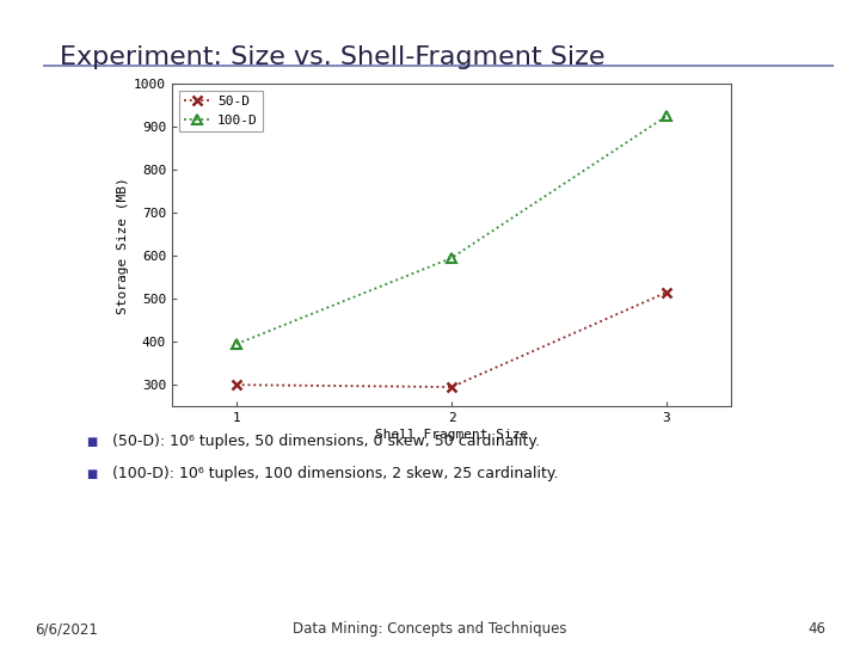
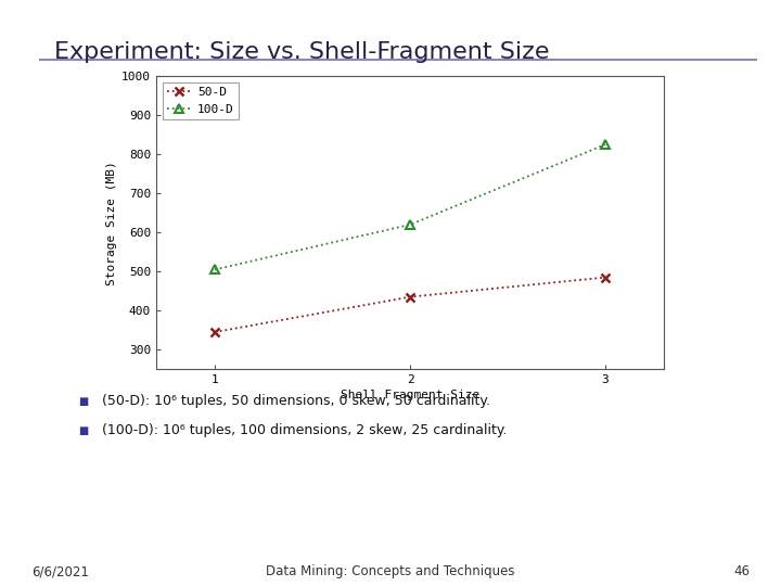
50-D/1: 300 -> 345
100-D/1: 395 -> 505
50-D/2: 295 -> 435
100-D/2: 595 -> 620
50-D/3: 515 -> 485
100-D/3: 925 -> 825
